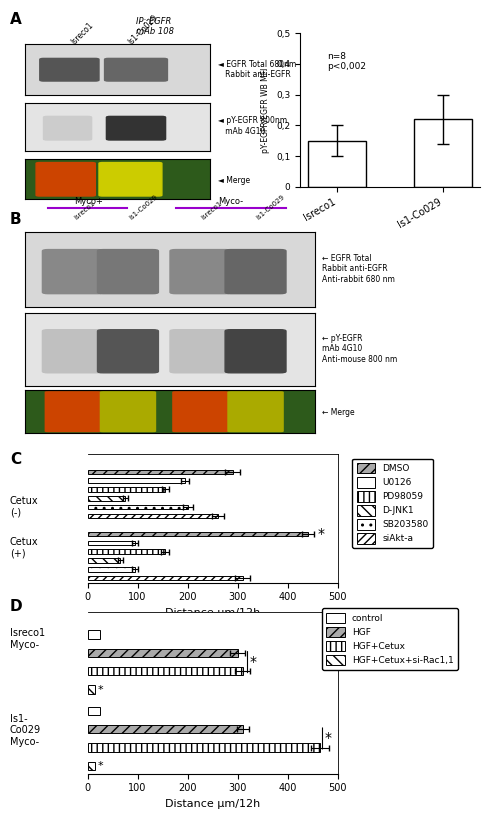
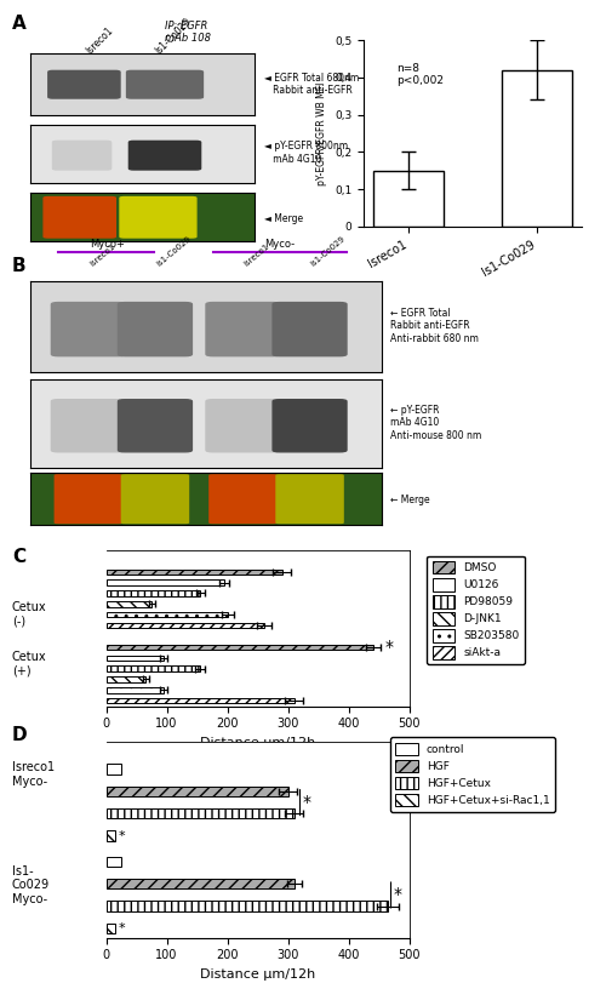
Is1-Co029: 0,22 -> 0,42
